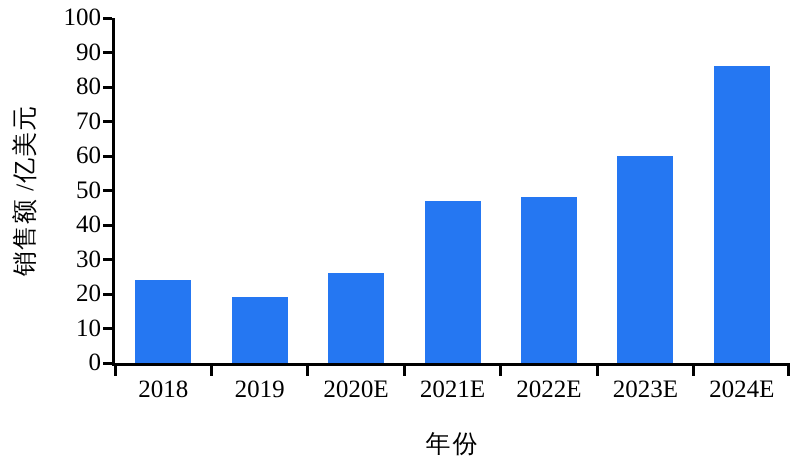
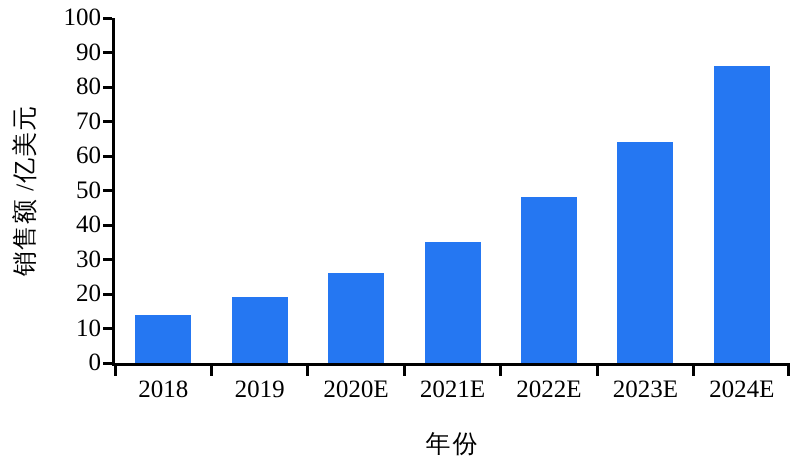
2018: 24 -> 14
2021E: 47 -> 35
2023E: 60 -> 64
